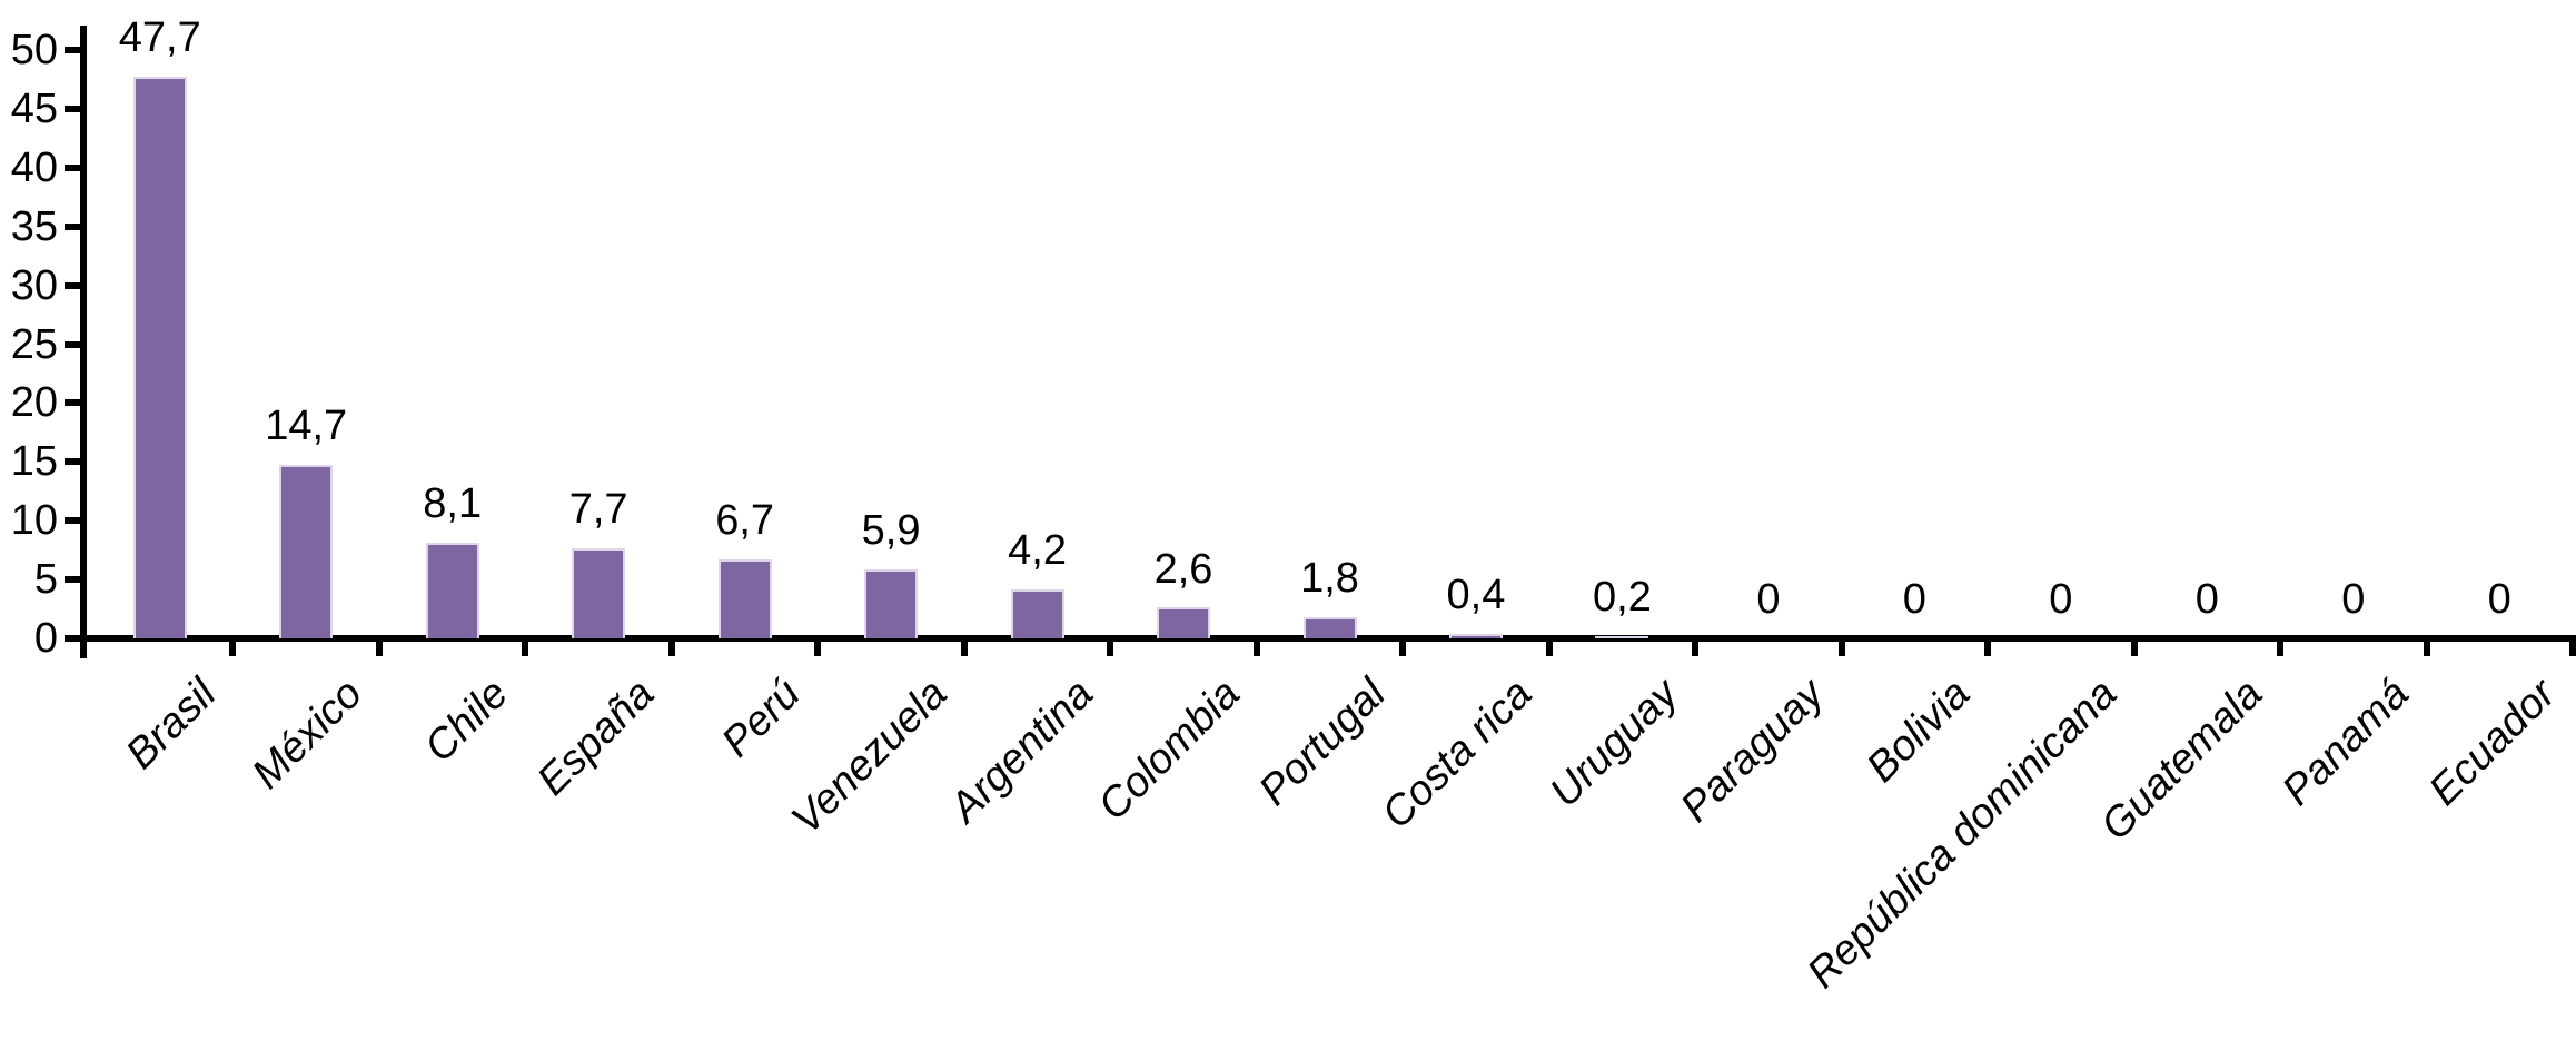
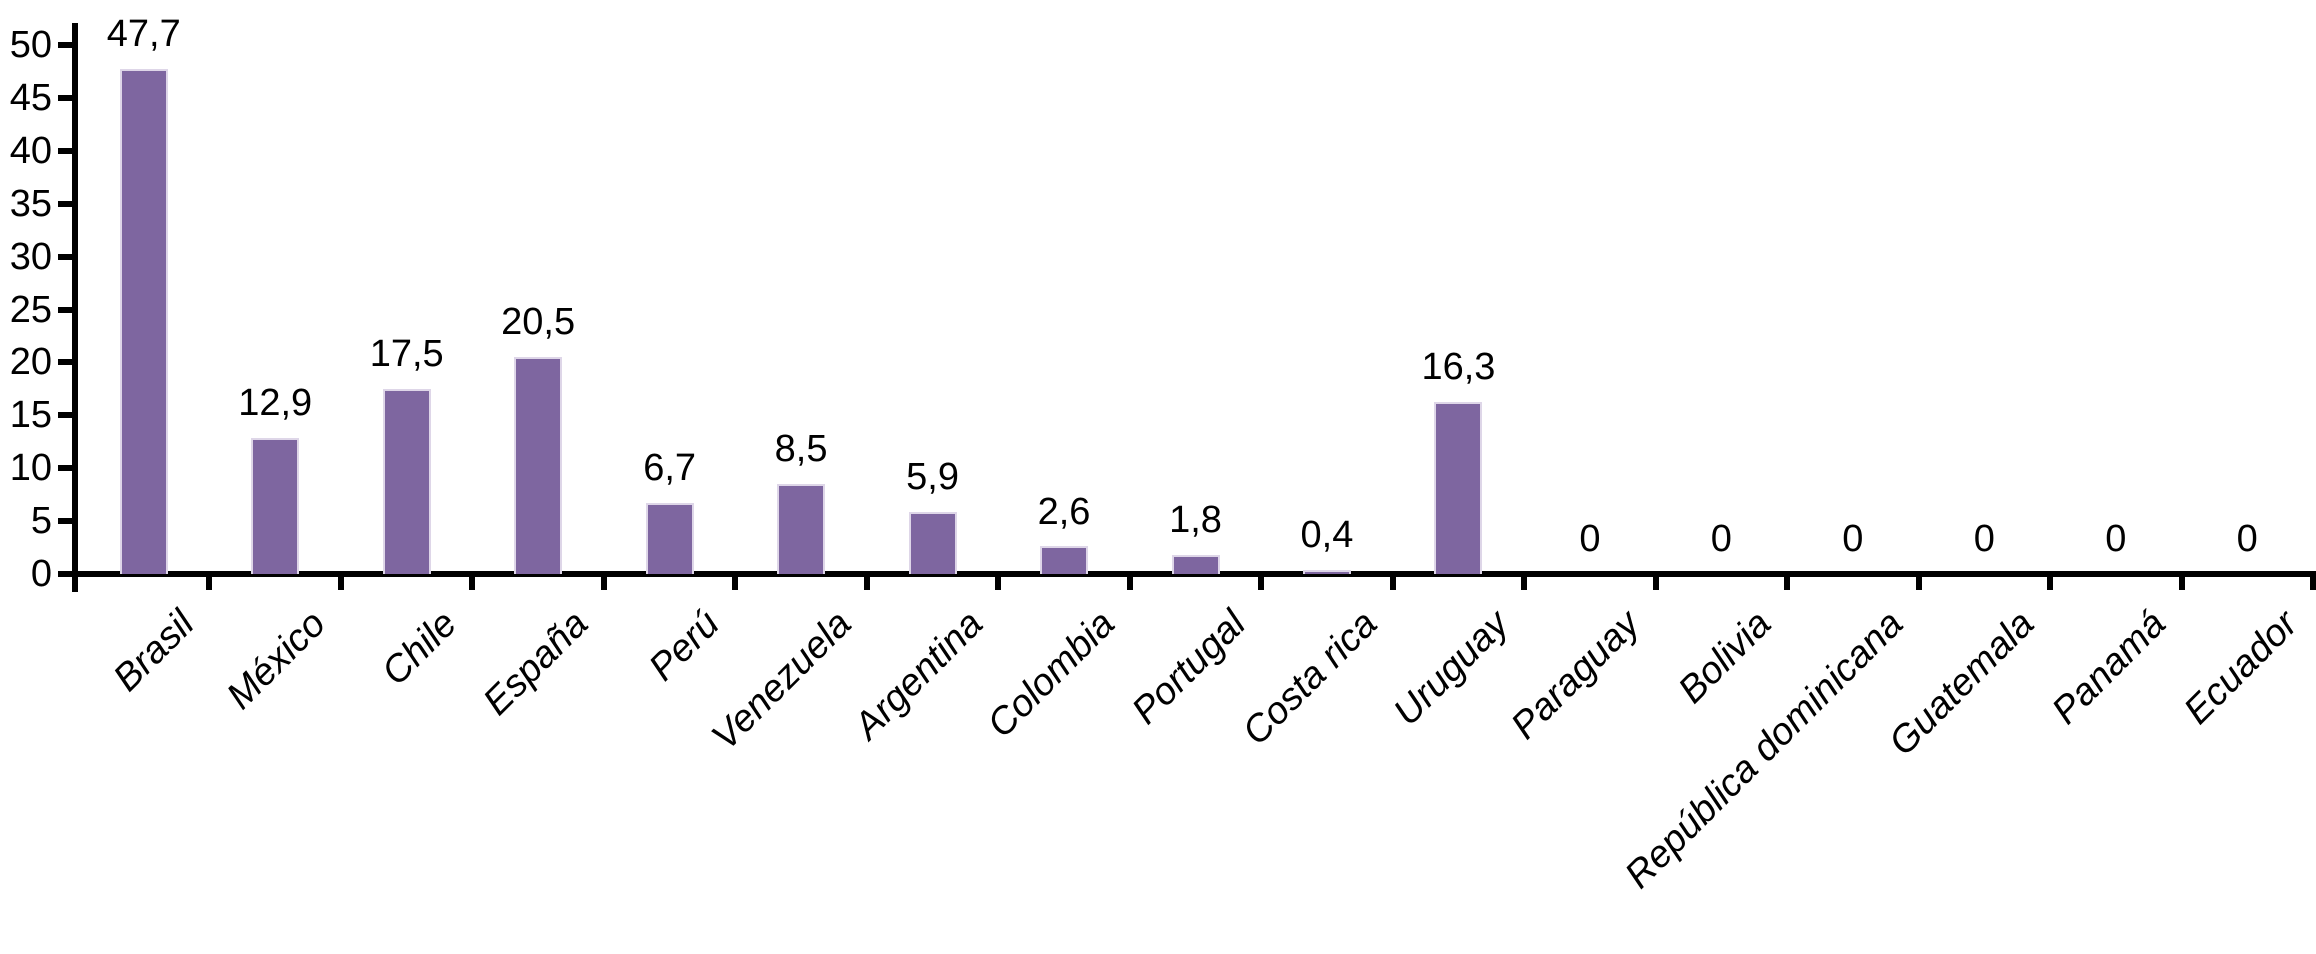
México: 14,7 -> 12,9
Chile: 8,1 -> 17,5
España: 7,7 -> 20,5
Venezuela: 5,9 -> 8,5
Argentina: 4,2 -> 5,9
Uruguay: 0,2 -> 16,3
